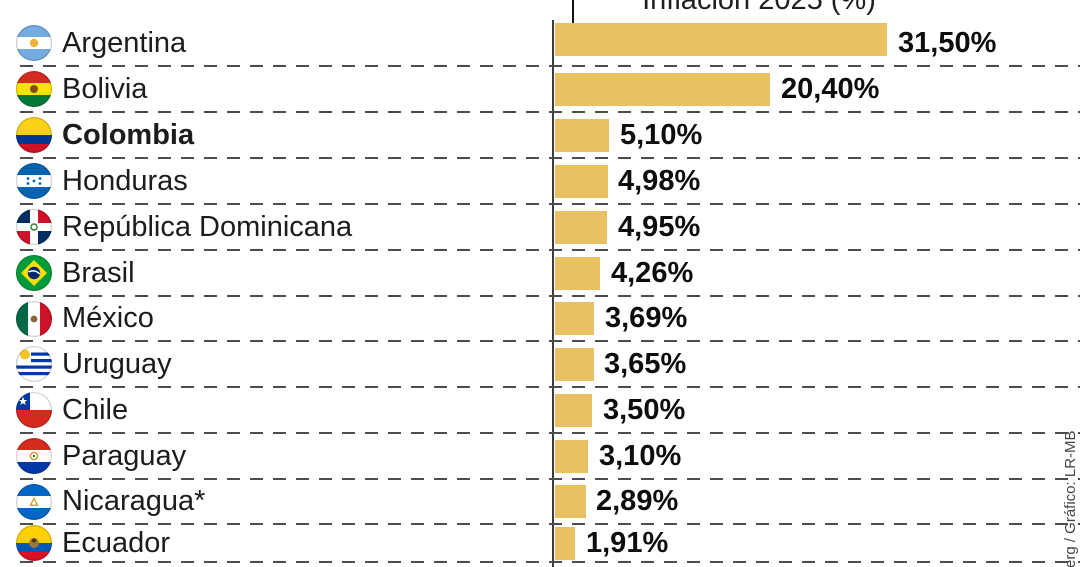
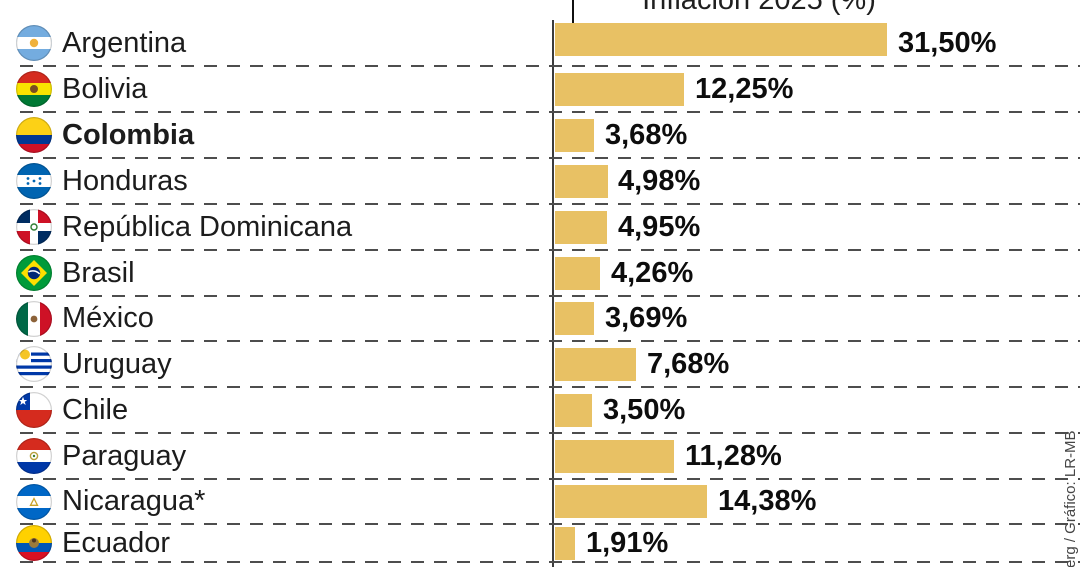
Bolivia: 20,40% -> 12,25%
Colombia: 5,10% -> 3,68%
Uruguay: 3,65% -> 7,68%
Paraguay: 3,10% -> 11,28%
Nicaragua*: 2,89% -> 14,38%
